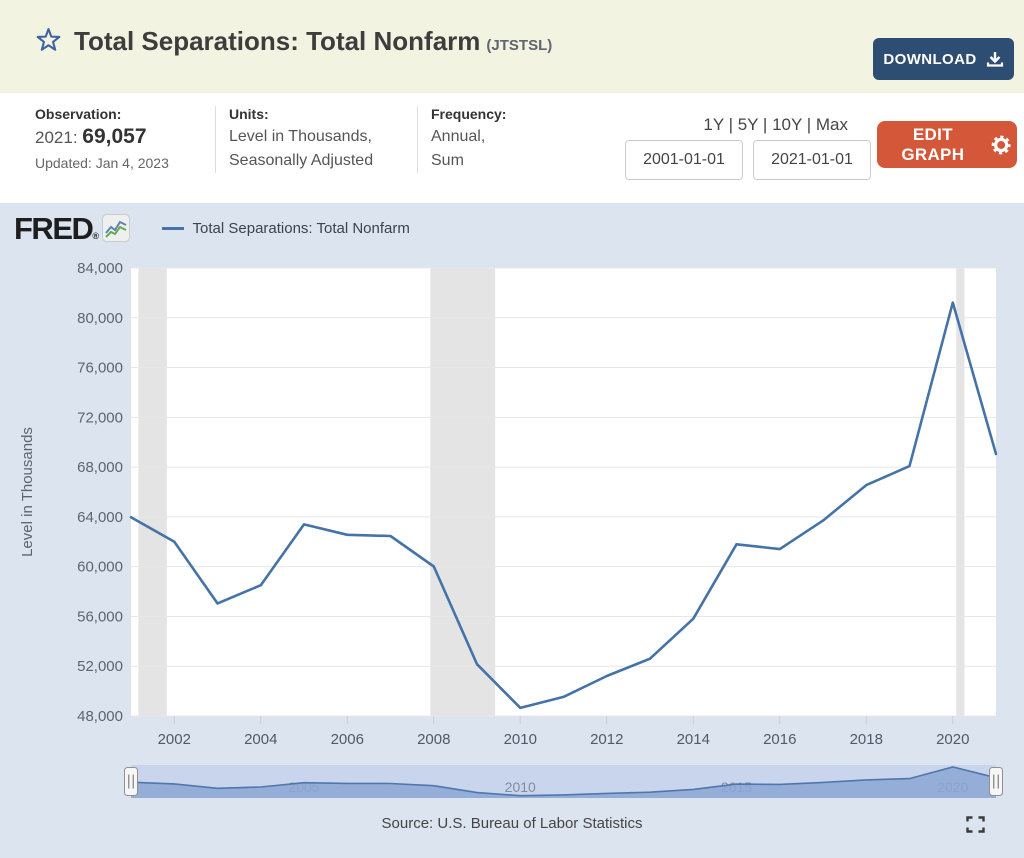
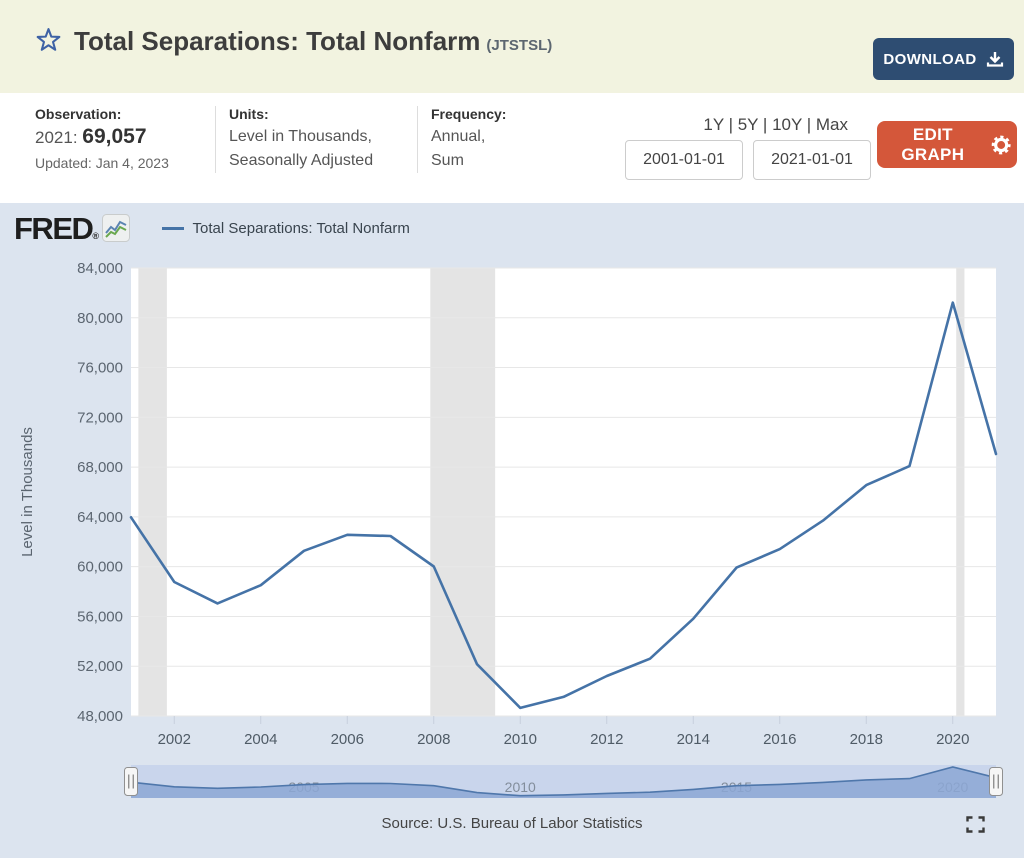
2002: 62000 -> 58800
2005: 63400 -> 61300
2015: 61800 -> 59900
